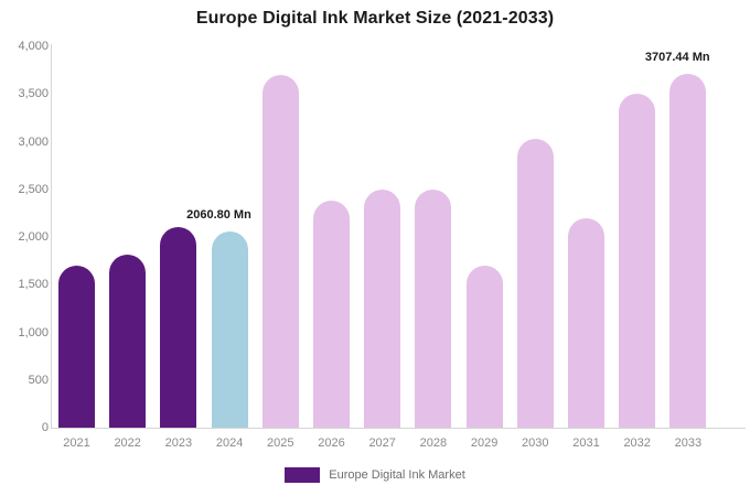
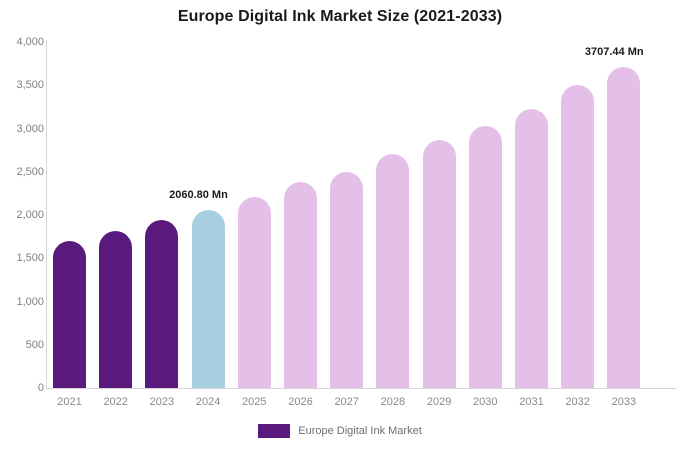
2023: 2100 -> 1900
2025: 3700 -> 2200
2028: 2500 -> 2700
2029: 1700 -> 2900
2031: 2200 -> 3200
